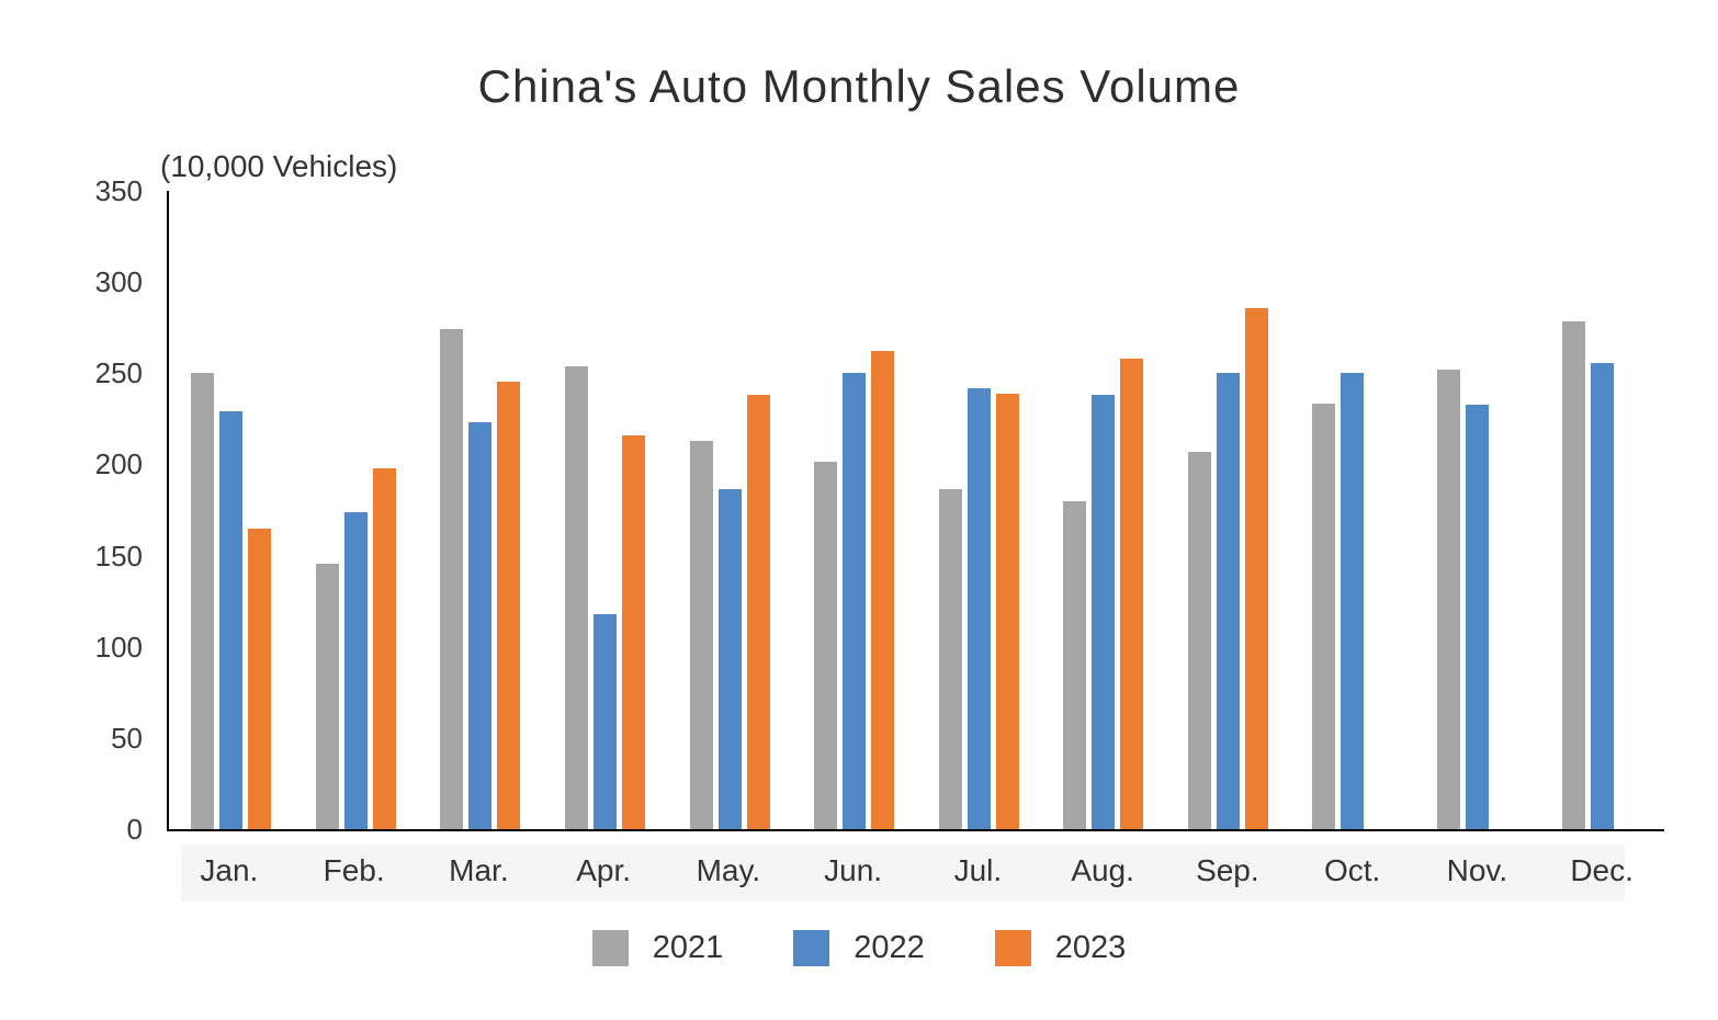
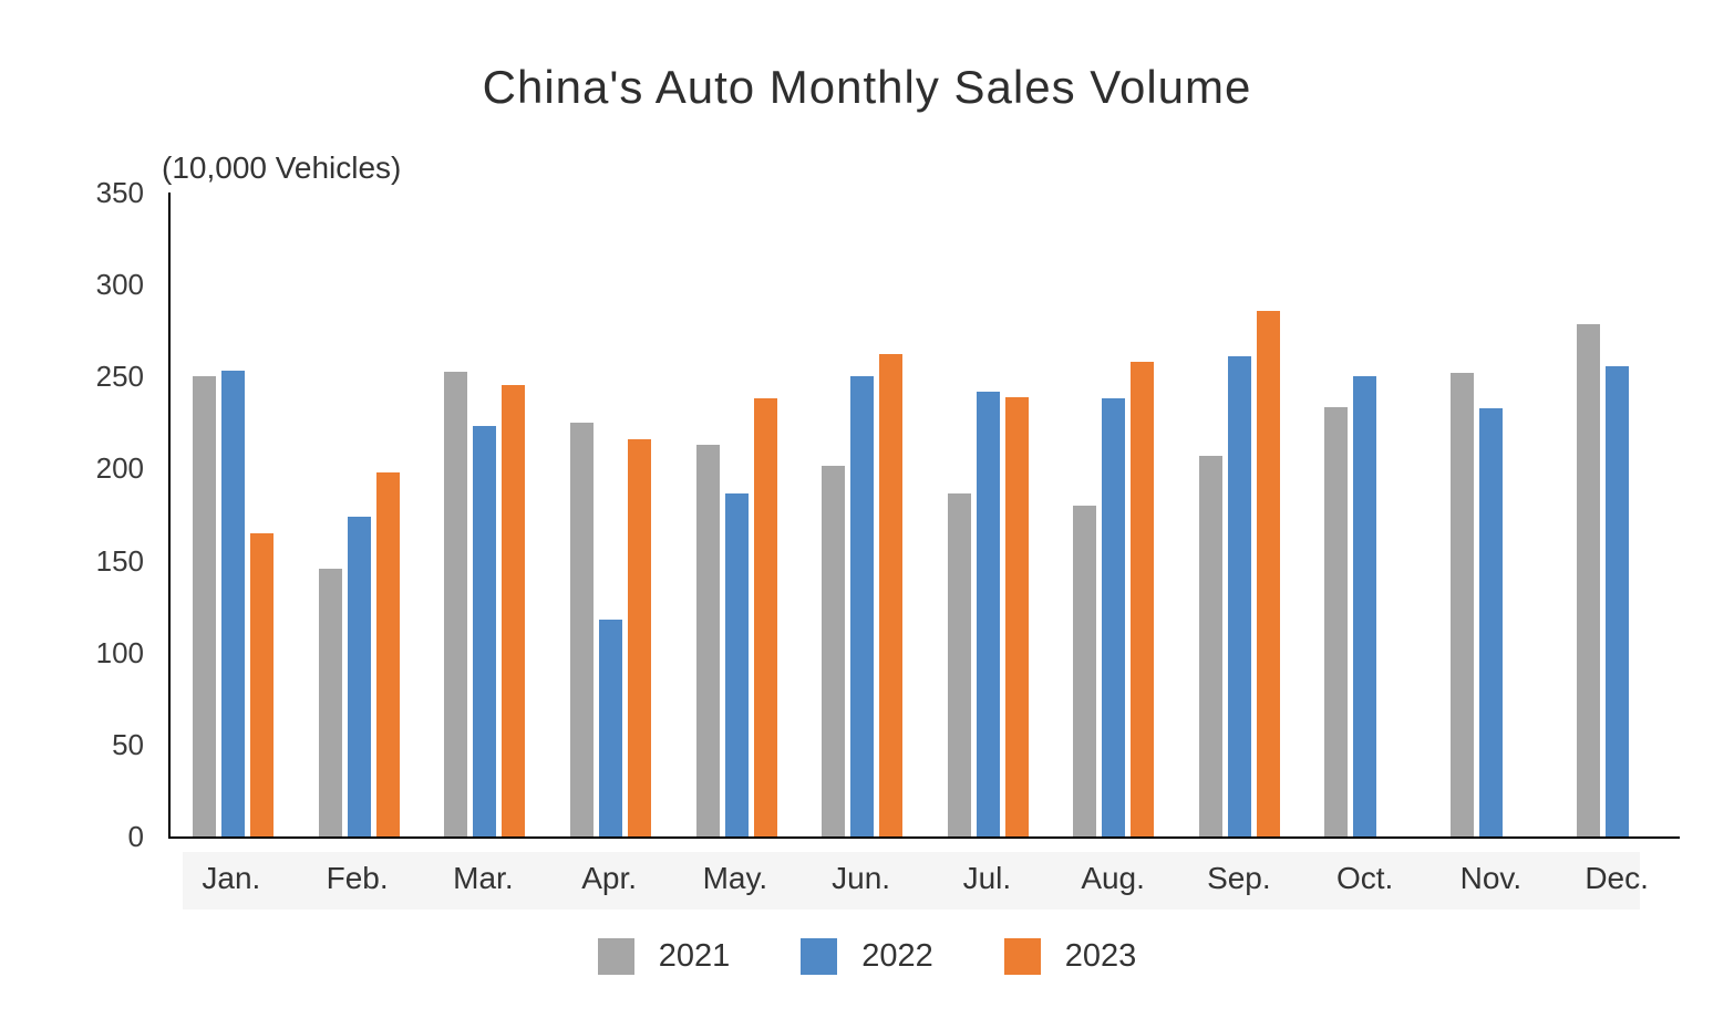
2022/Jan.: 229 -> 253
2021/Mar.: 274 -> 253
2021/Apr.: 254 -> 225
2022/Sep.: 250 -> 261
